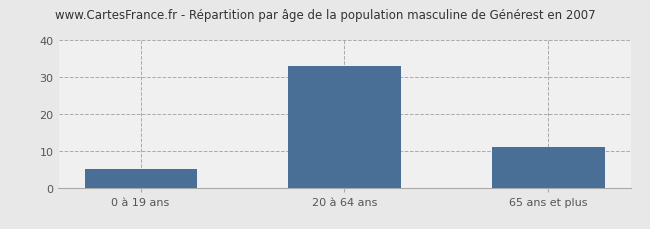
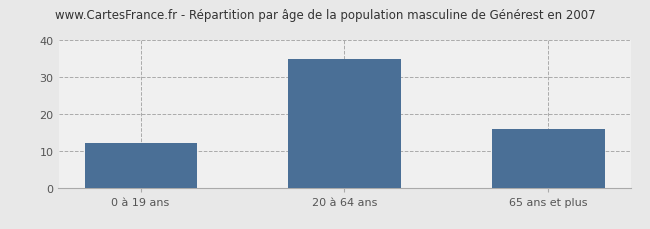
0 à 19 ans: 5 -> 12
20 à 64 ans: 33 -> 35
65 ans et plus: 11 -> 16
